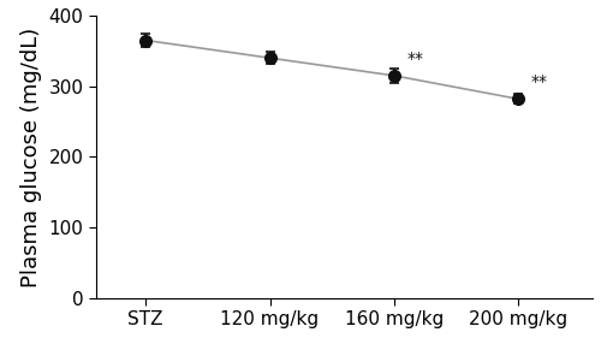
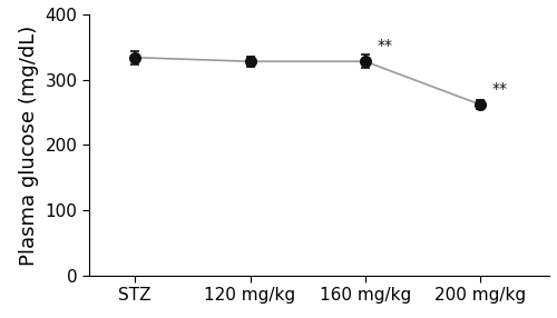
STZ: 365 -> 334
120 mg/kg: 340 -> 328
160 mg/kg: 315 -> 328
200 mg/kg: 282 -> 262
